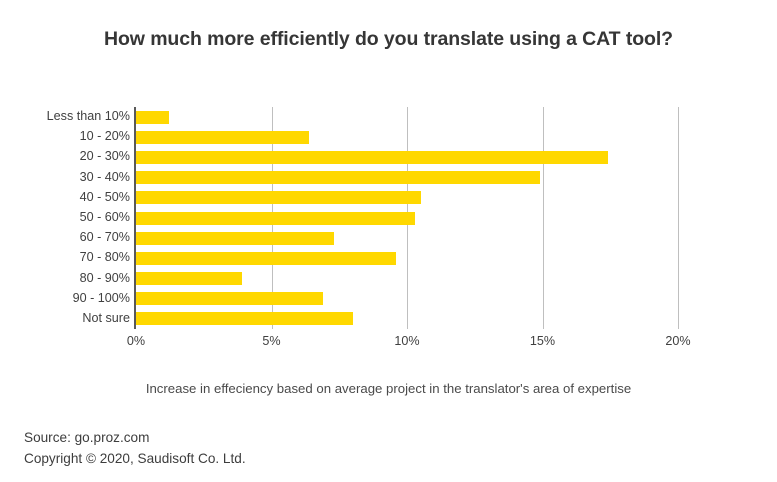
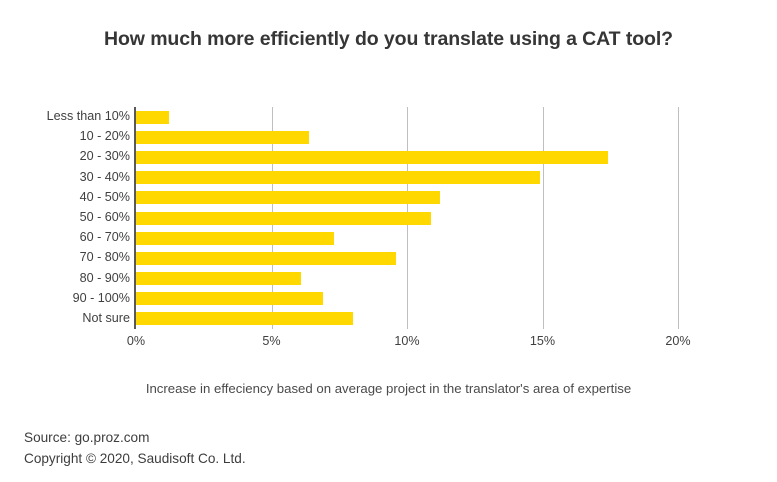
40 - 50%: 10.5% -> 11.2%
50 - 60%: 10.3% -> 10.9%
80 - 90%: 3.9% -> 6.1%
